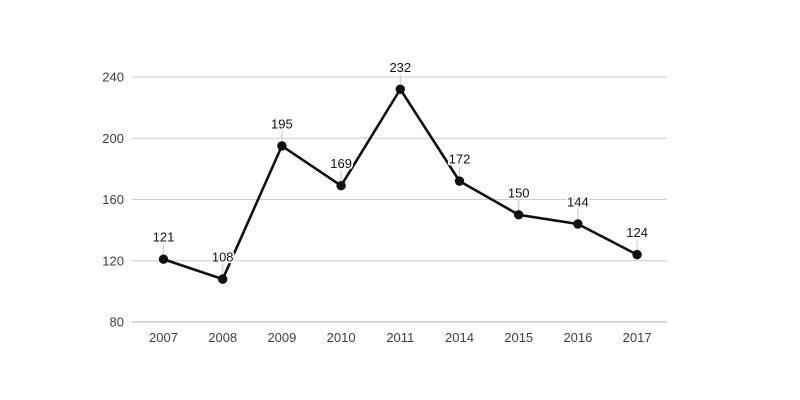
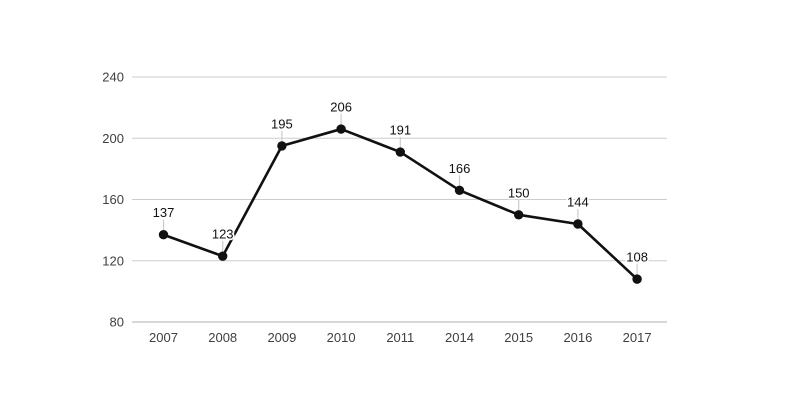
2007: 121 -> 137
2008: 108 -> 123
2010: 169 -> 206
2011: 232 -> 191
2014: 172 -> 166
2017: 124 -> 108
